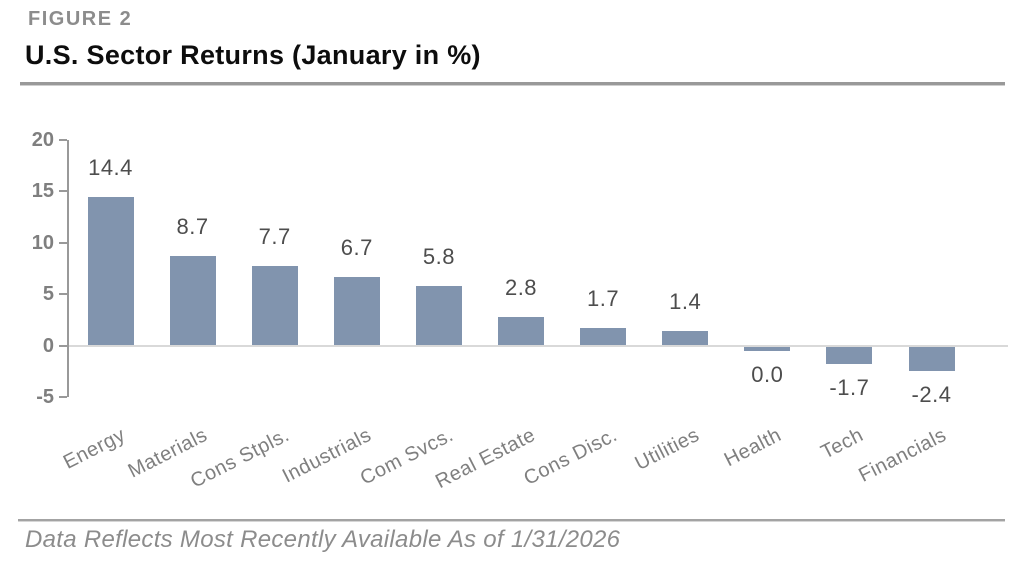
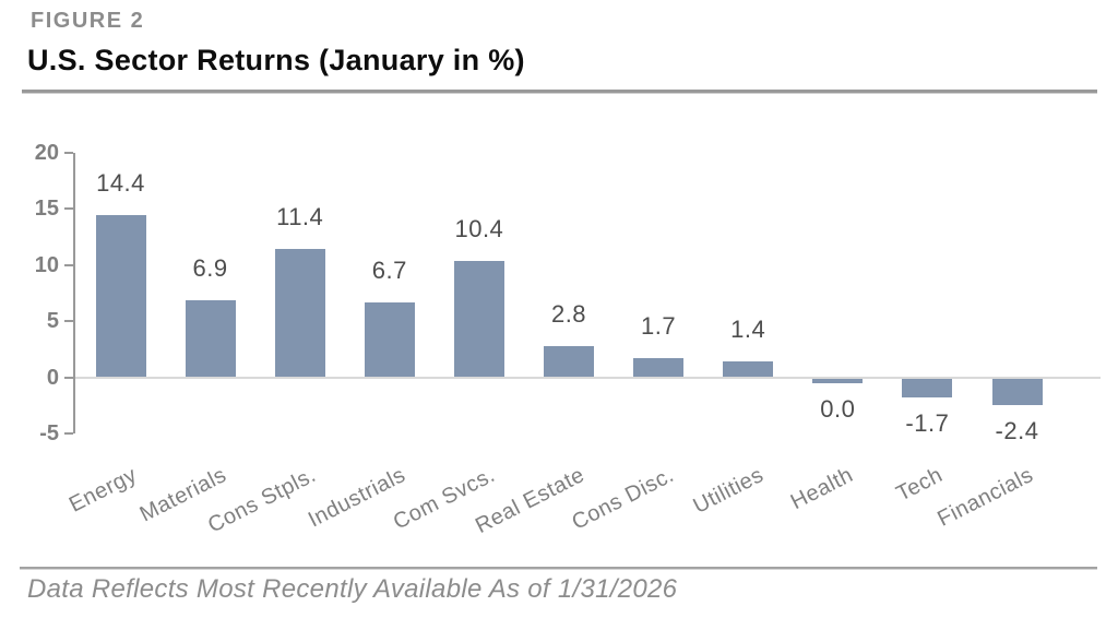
Materials: 8.7 -> 6.9
Cons Stpls.: 7.7 -> 11.4
Com Svcs.: 5.8 -> 10.4
